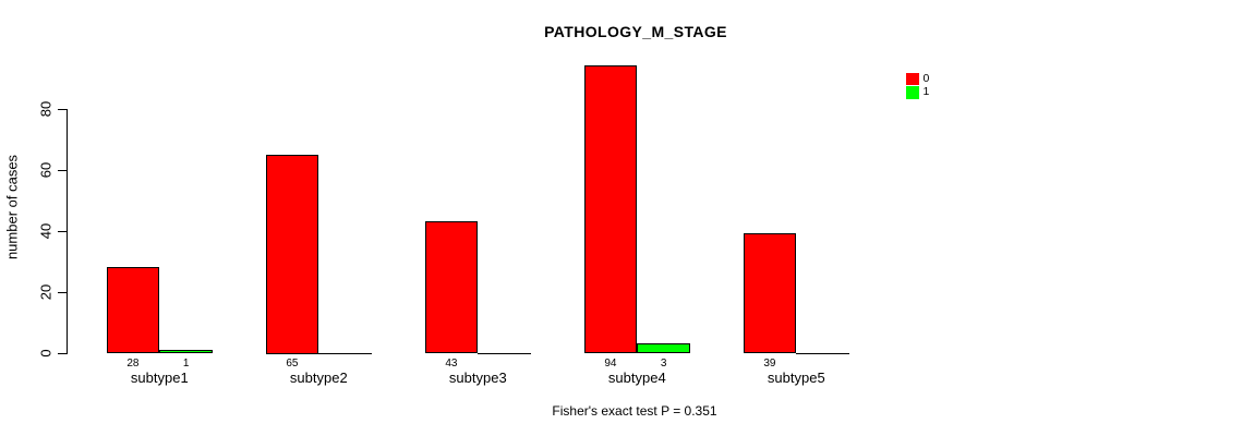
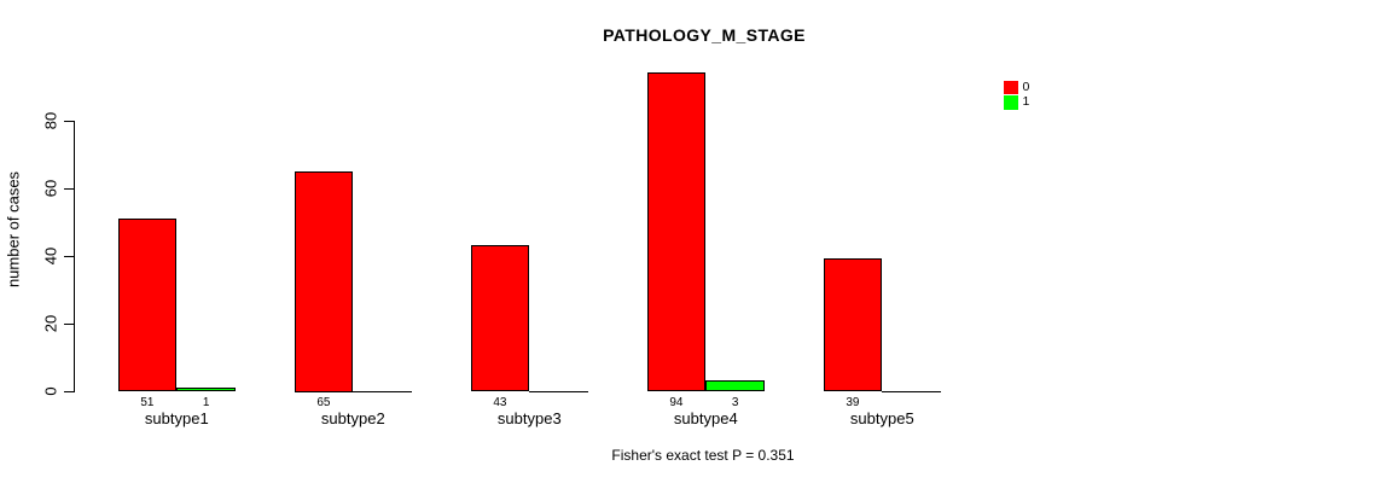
0/subtype1: 28 -> 51
